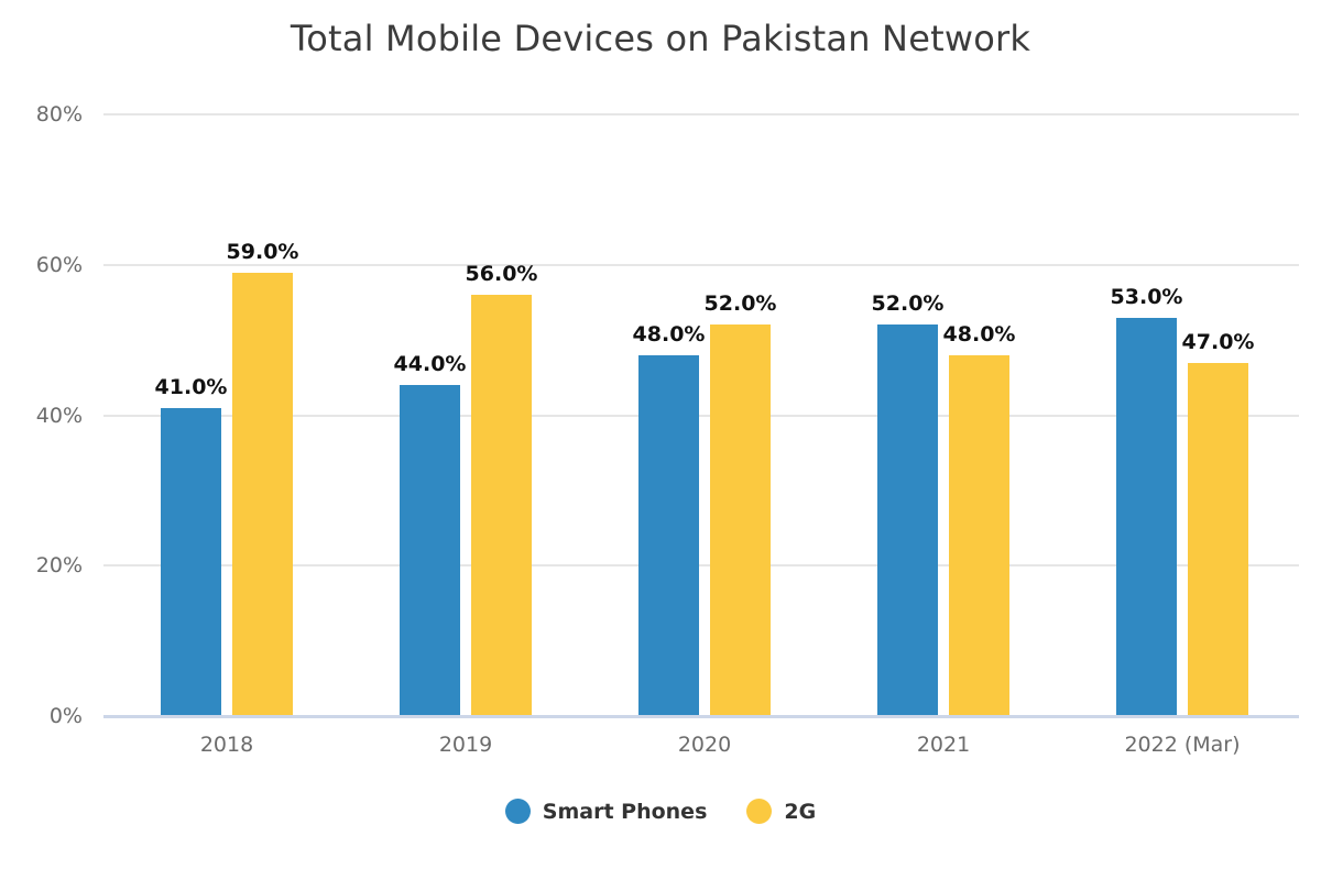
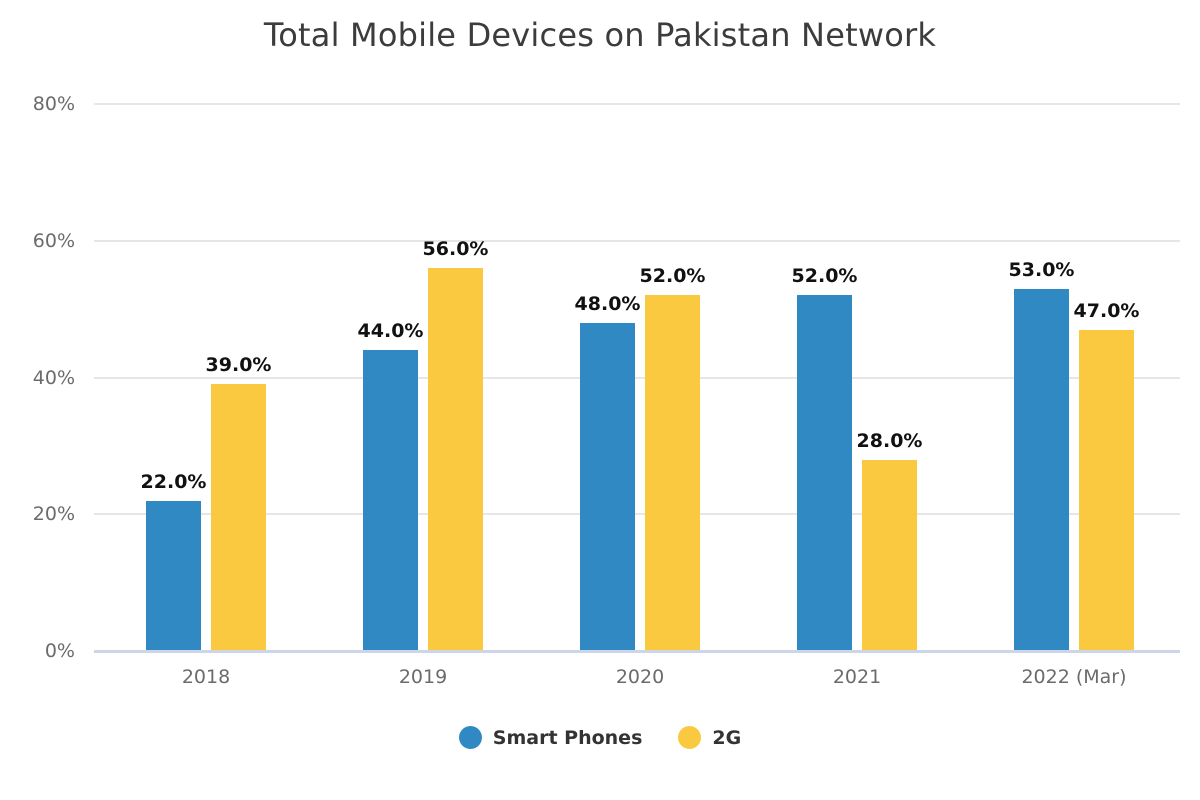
Smart Phones/2018: 41.0% -> 22.0%
2G/2018: 59.0% -> 39.0%
2G/2021: 48.0% -> 28.0%
